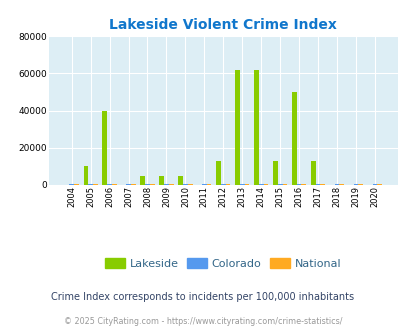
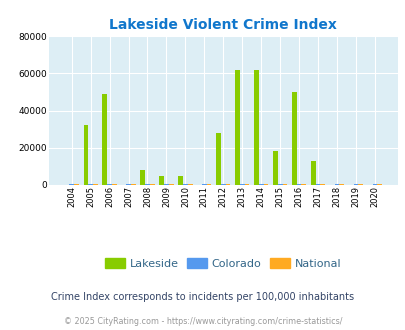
Lakeside/2005: 10000 -> 32000
Lakeside/2006: 40000 -> 49000
Lakeside/2008: 5000 -> 8000
Lakeside/2012: 13000 -> 28000
Lakeside/2015: 13000 -> 18000
